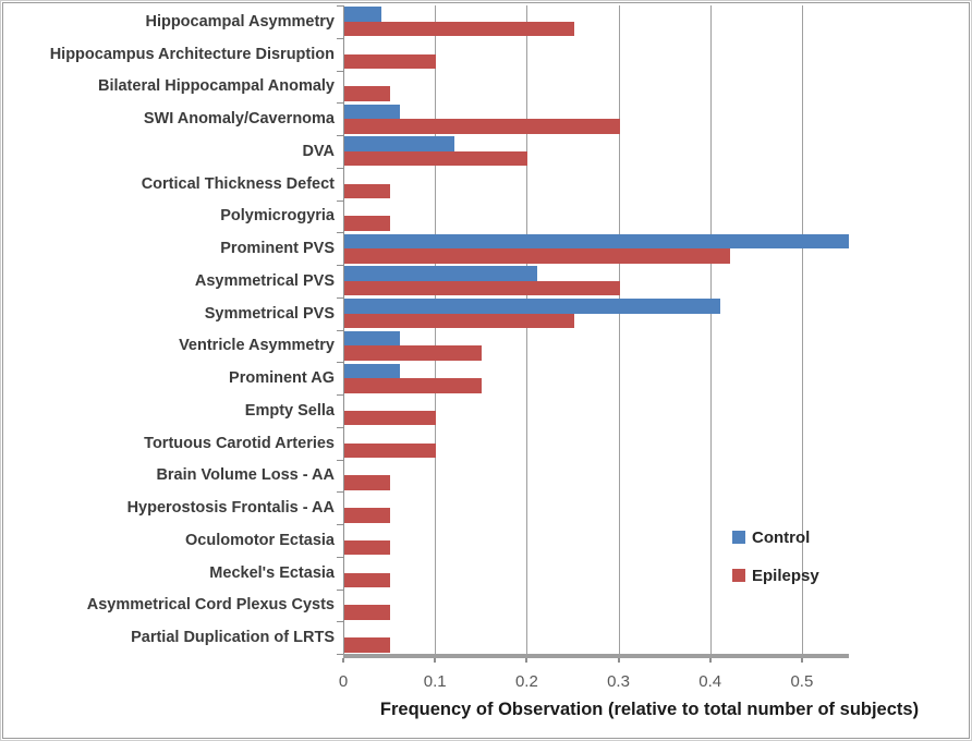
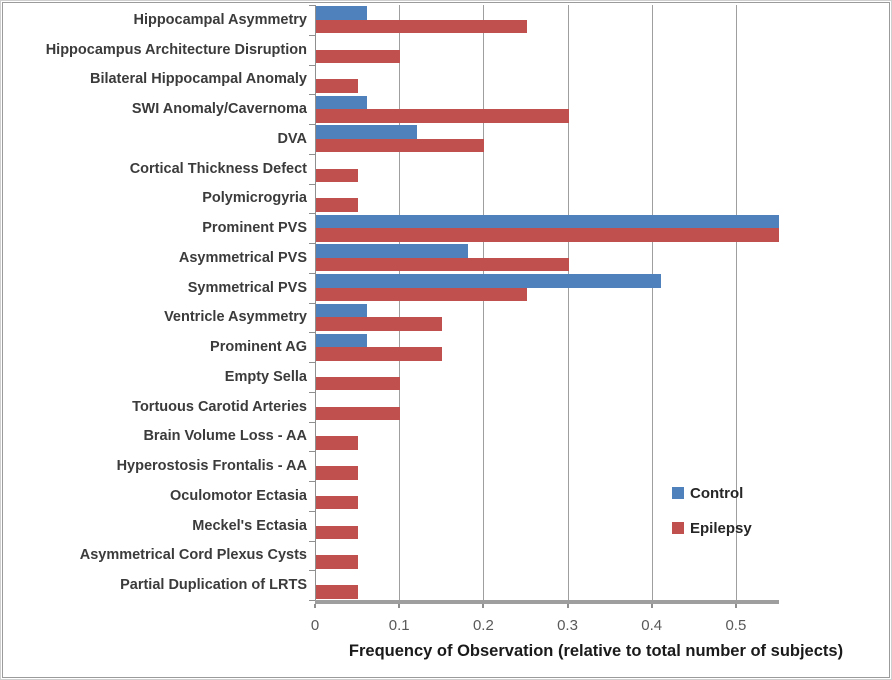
Control/Hippocampal Asymmetry: 0.04 -> 0.06
Epilepsy/Prominent PVS: 0.42 -> 0.55
Control/Asymmetrical PVS: 0.21 -> 0.18
